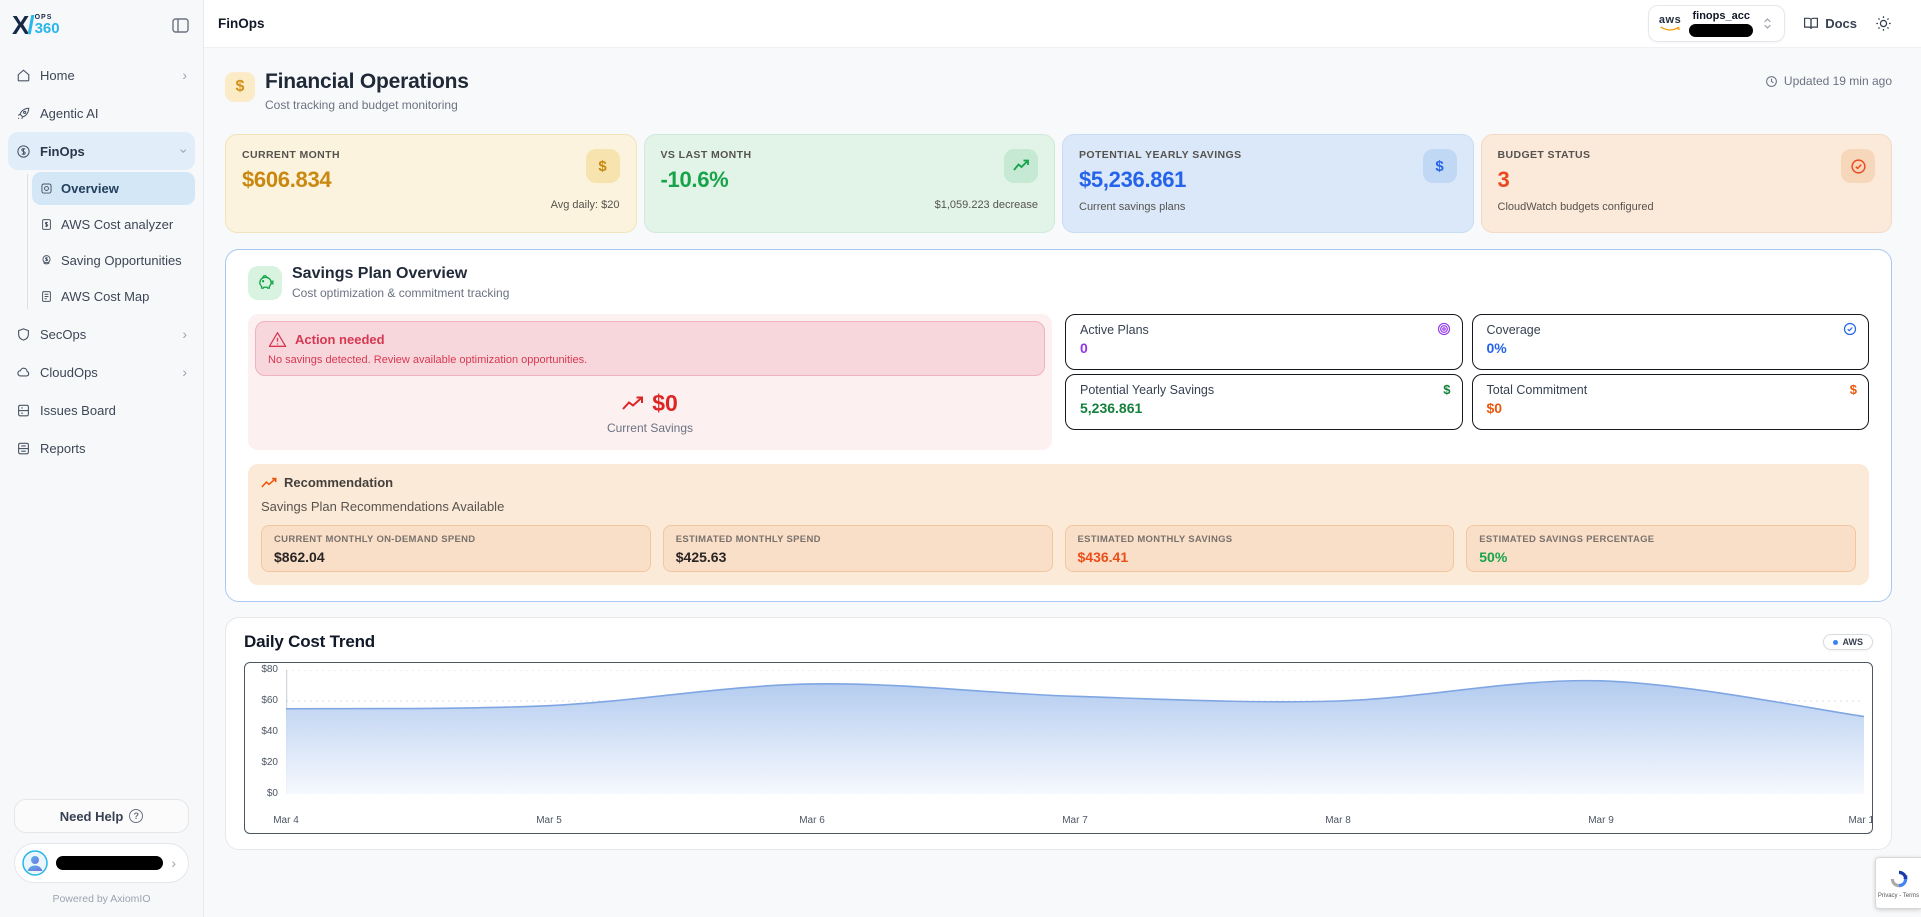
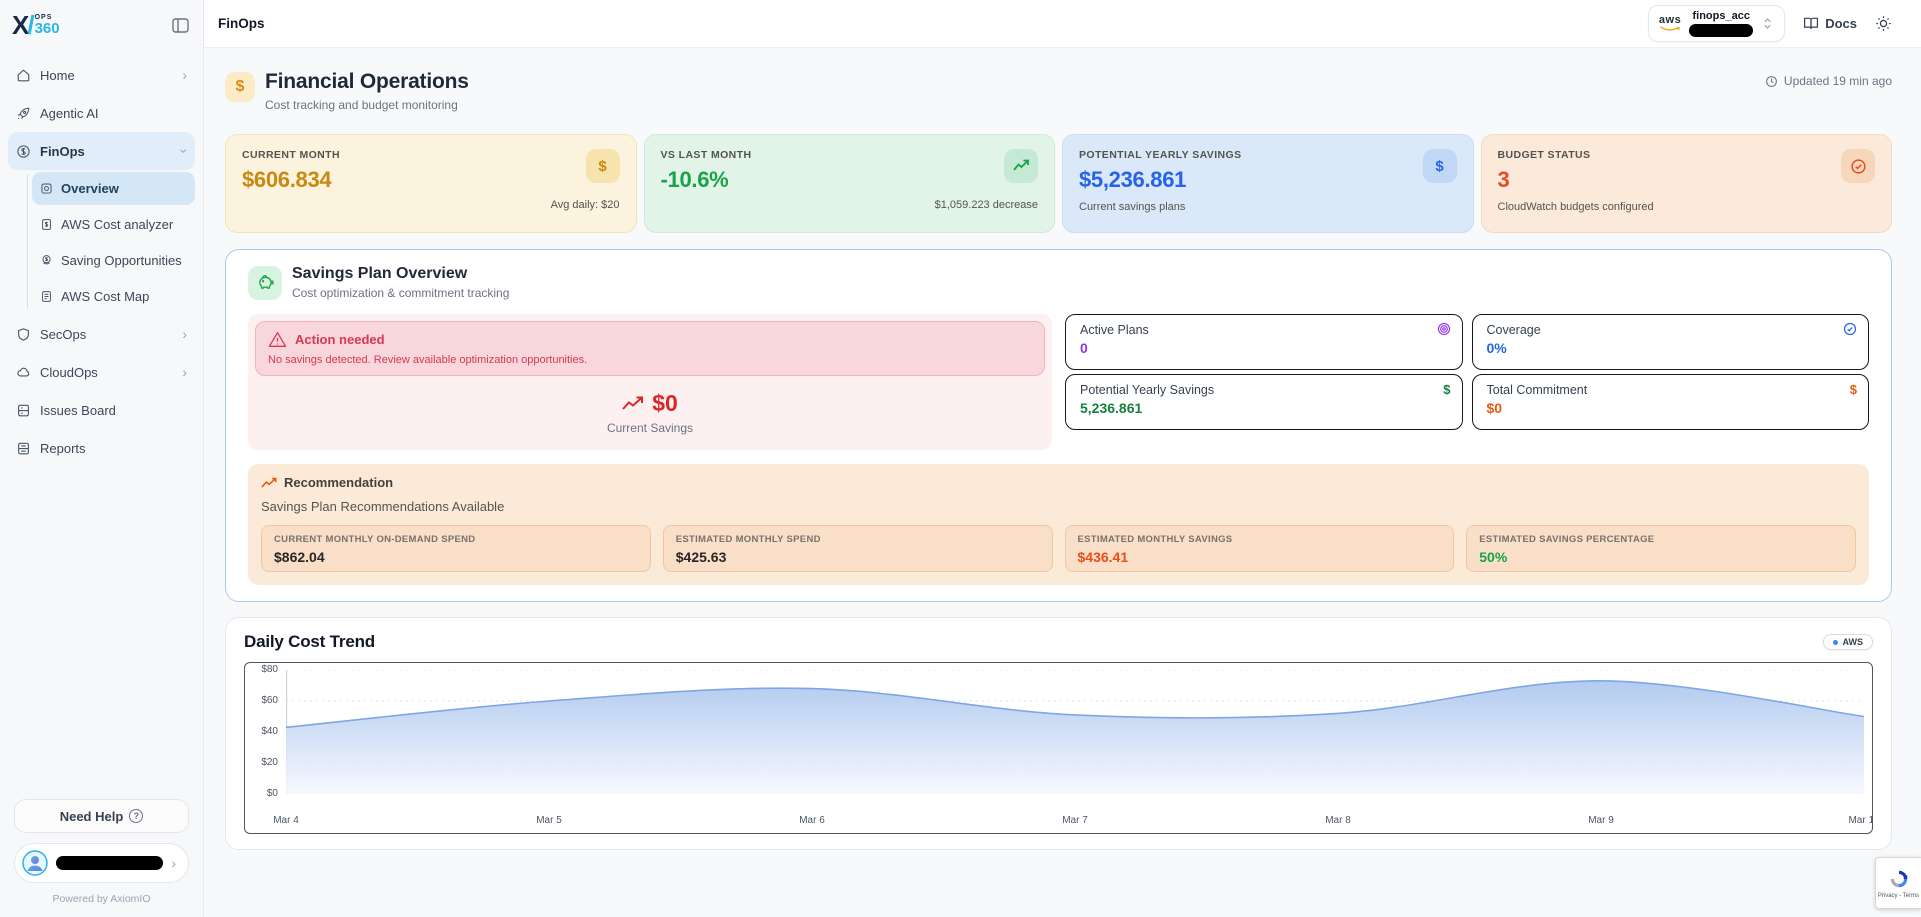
Mar 4: $55 -> $43
Mar 5: $57 -> $60
Mar 6: $71 -> $68
Mar 7: $63 -> $51
Mar 8: $60 -> $52
